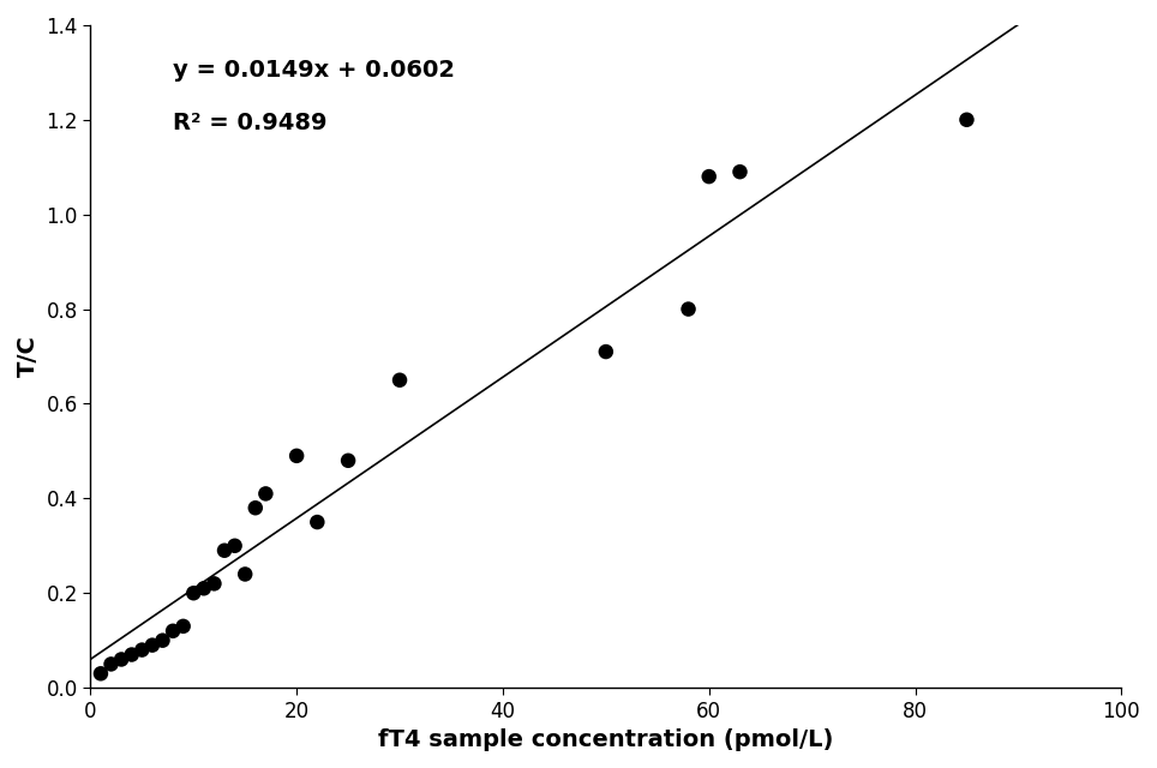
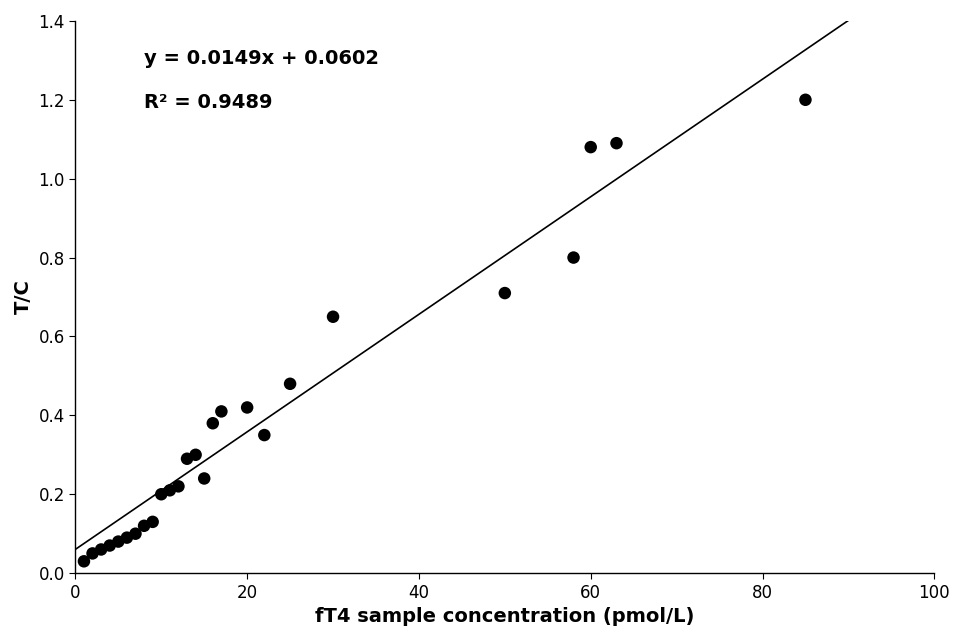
20: 0.49 -> 0.42
